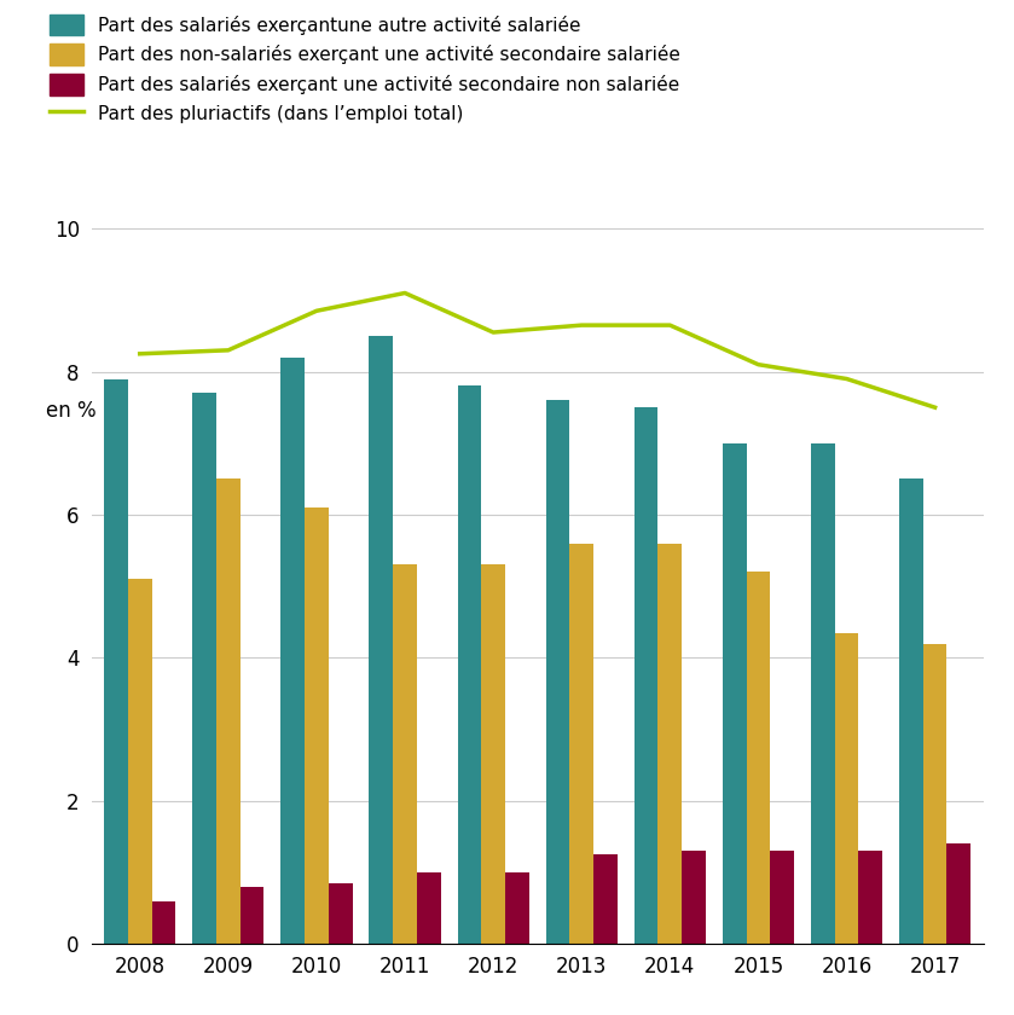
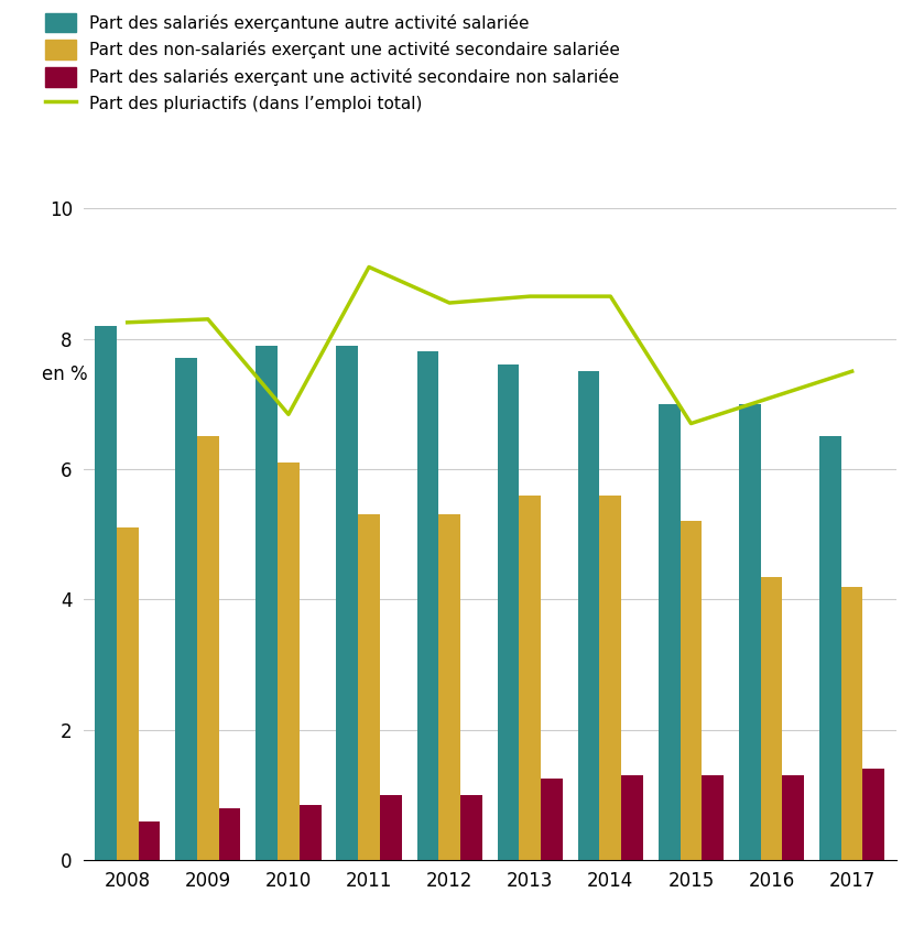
Part des salariés exerçantune autre activité salariée/2008: 7.9 -> 8.2
Part des salariés exerçantune autre activité salariée/2010: 8.2 -> 7.9
Part des pluriactifs (dans l’emploi total)/2010: 8.85 -> 6.84
Part des salariés exerçantune autre activité salariée/2011: 8.5 -> 7.9
Part des pluriactifs (dans l’emploi total)/2015: 8.10 -> 6.70
Part des pluriactifs (dans l’emploi total)/2016: 7.90 -> 7.10
